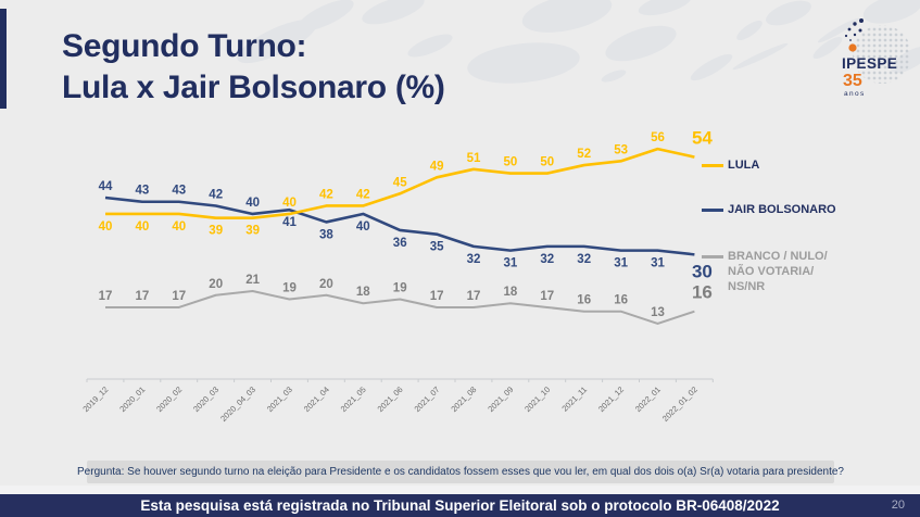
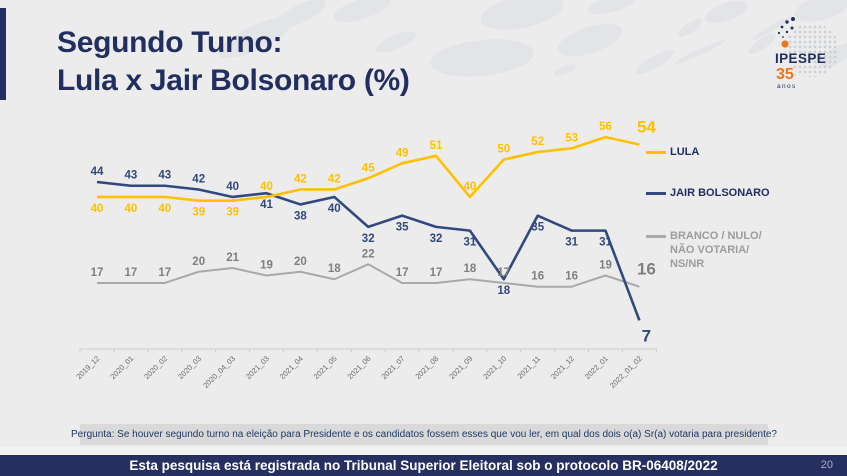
JAIR BOLSONARO/2021_06: 36 -> 32
BRANCO / NULO/ NÃO VOTARIA/ NS/NR/2021_06: 19 -> 22
LULA/2021_09: 50 -> 40
JAIR BOLSONARO/2021_10: 32 -> 18
JAIR BOLSONARO/2021_11: 32 -> 35
BRANCO / NULO/ NÃO VOTARIA/ NS/NR/2022_01: 13 -> 19
JAIR BOLSONARO/2022_01_02: 30 -> 7
